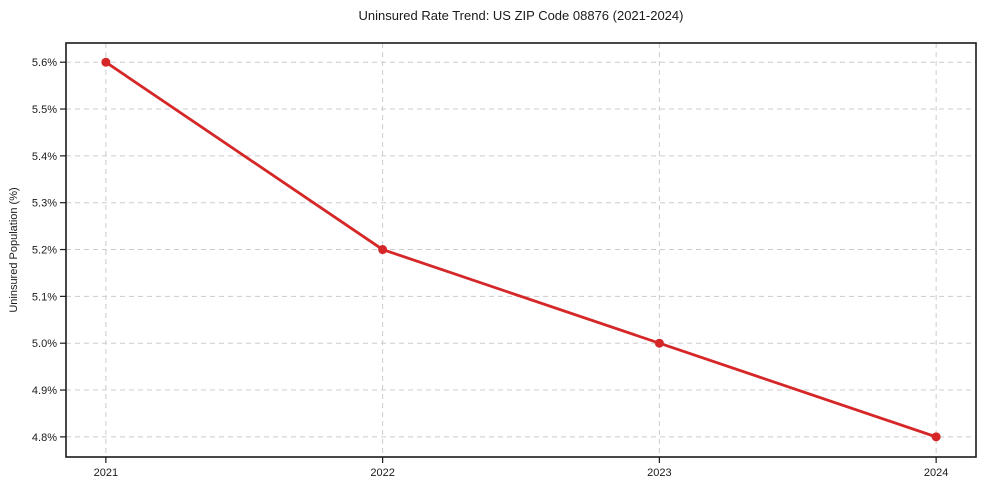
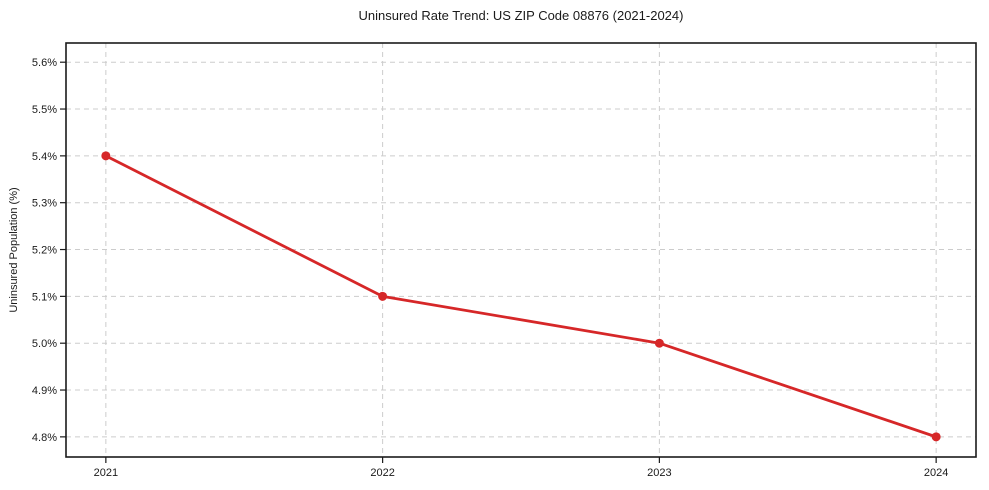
2021: 5.6% -> 5.4%
2022: 5.2% -> 5.1%
